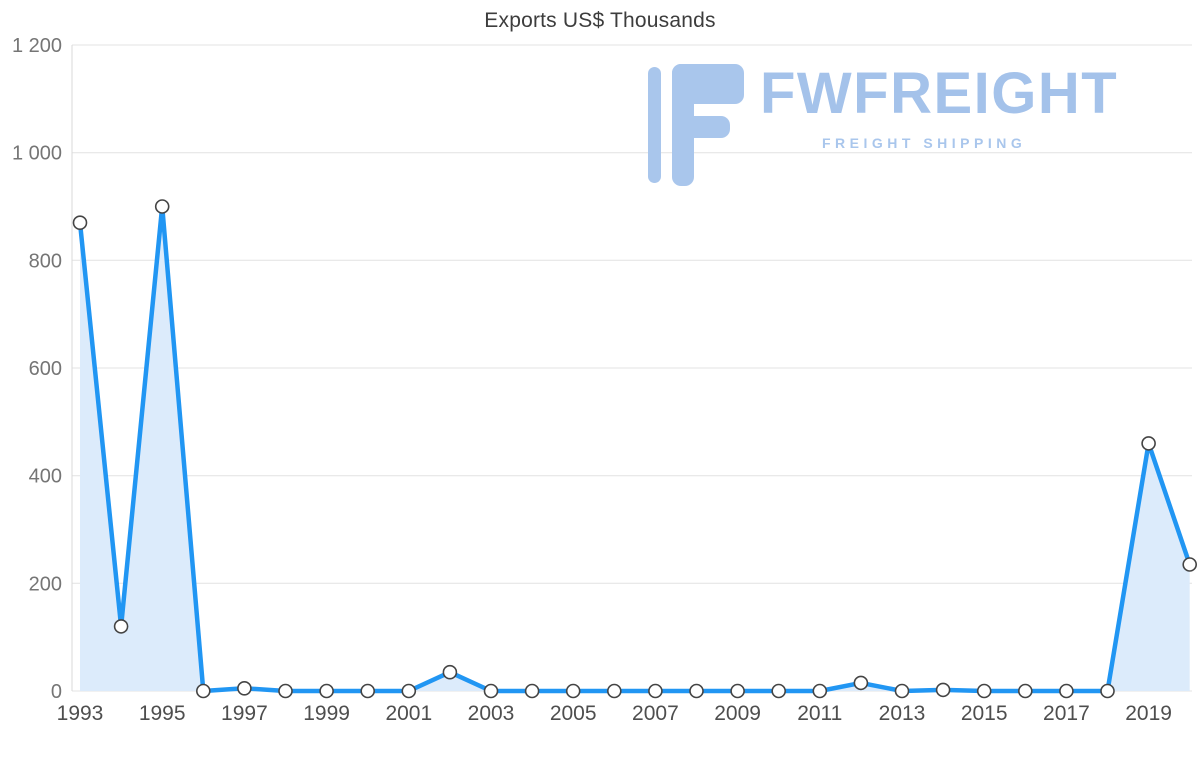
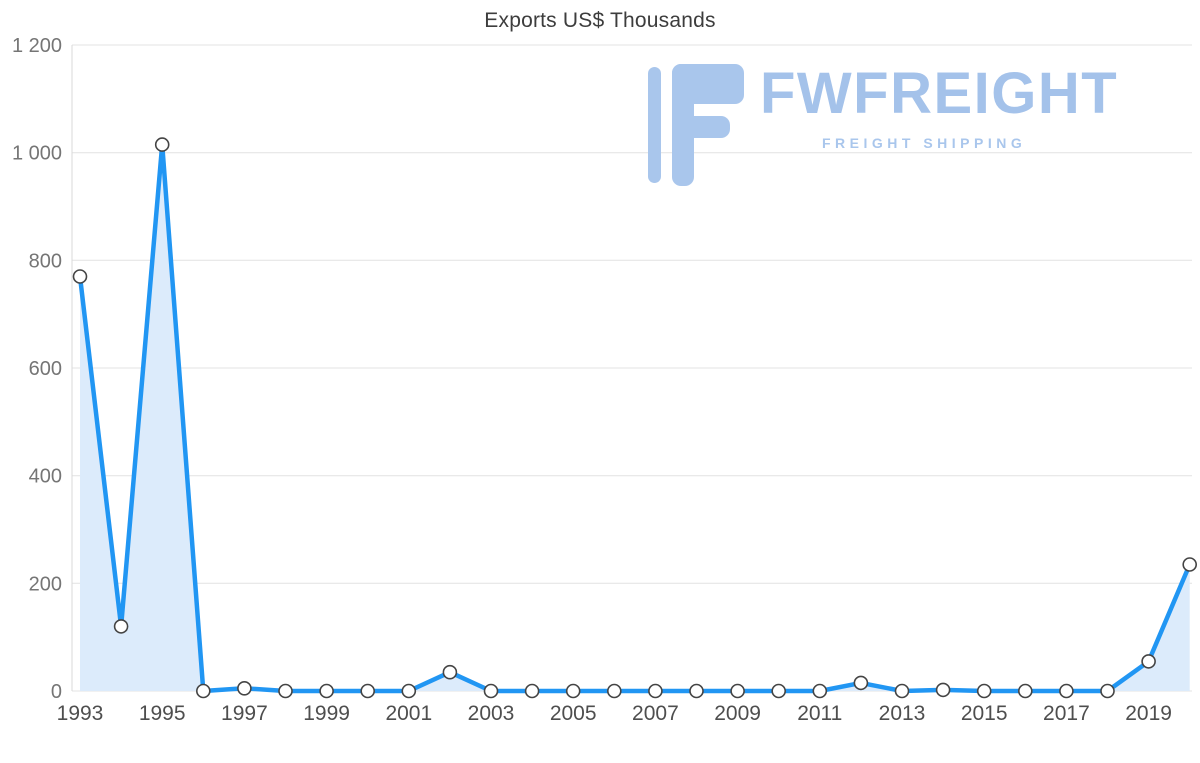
1993: 870 -> 770
1995: 900 -> 1020
2019: 460 -> 60
